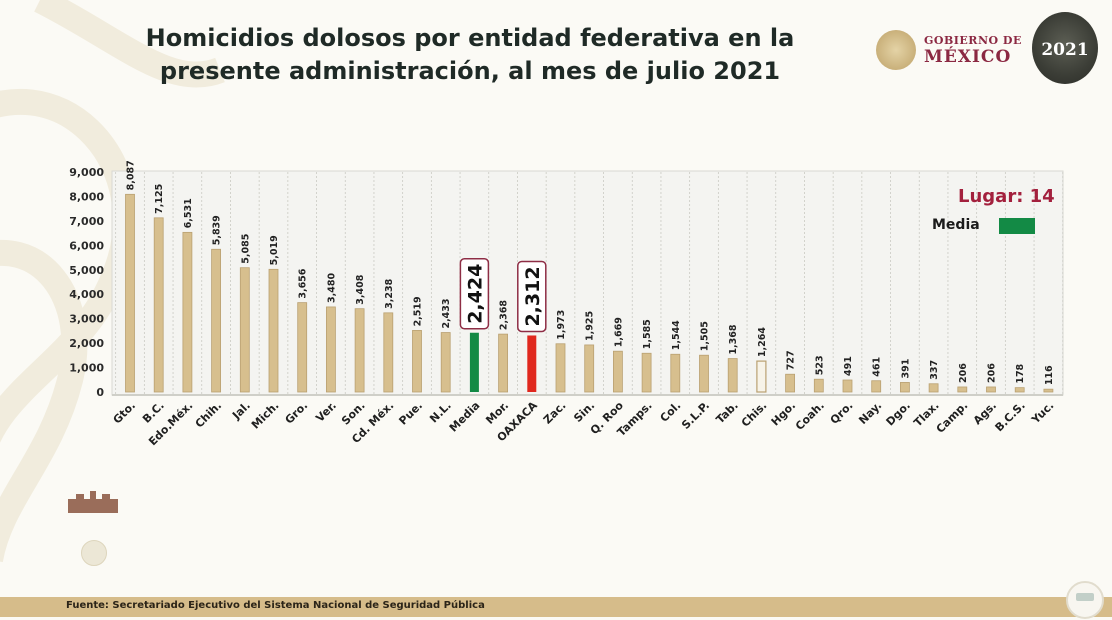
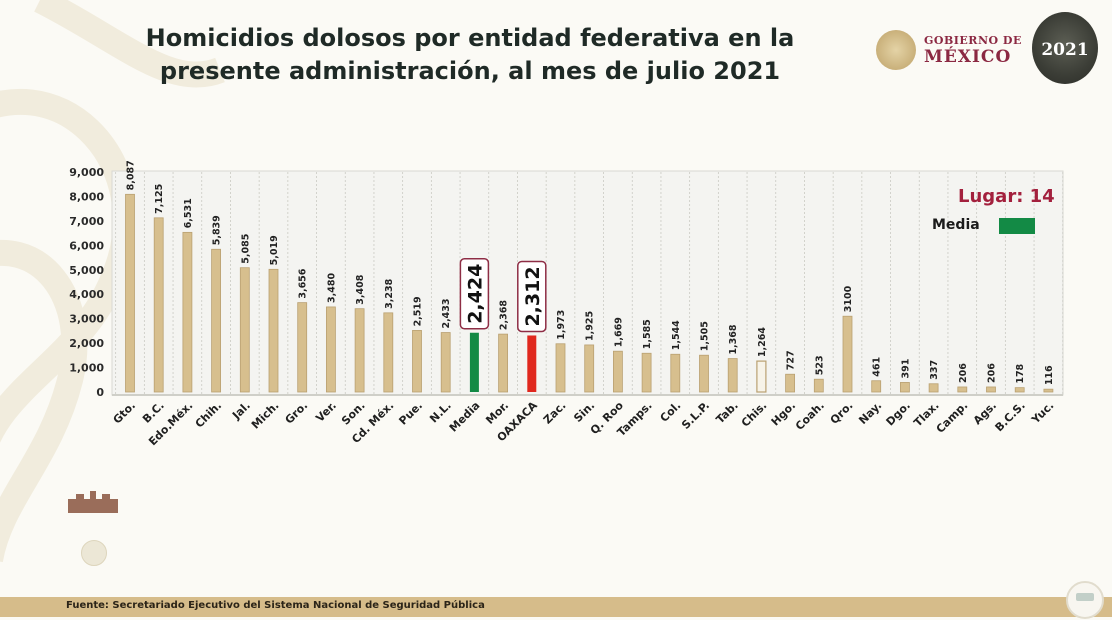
Qro.: 491 -> 3100
